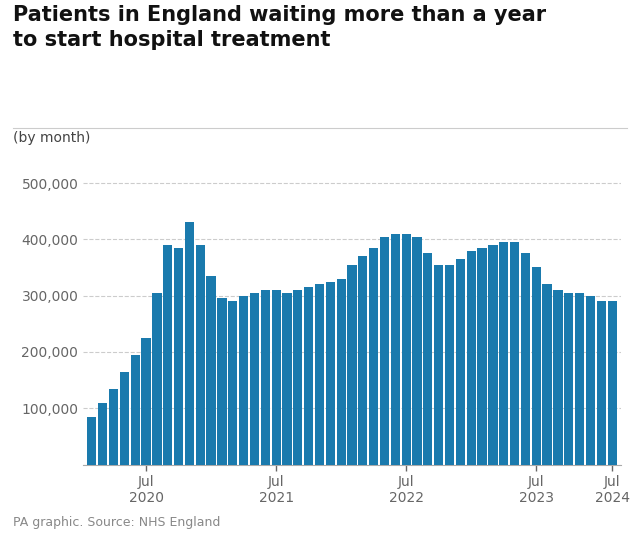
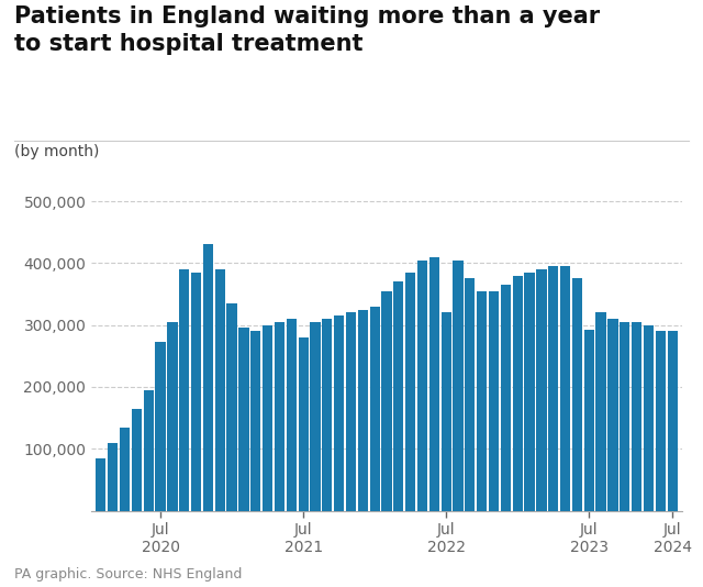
Jul 2020: 225,000 -> 272,000
Jul 2021: 310,000 -> 280,000
Jul 2022: 410,000 -> 320,000
Jul 2023: 350,000 -> 292,000
